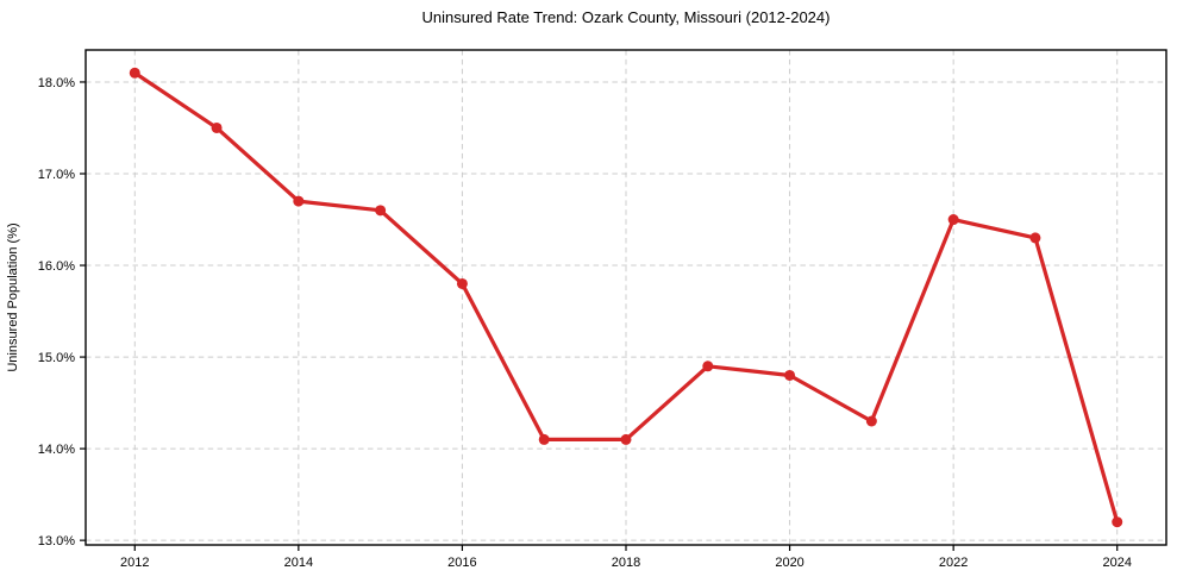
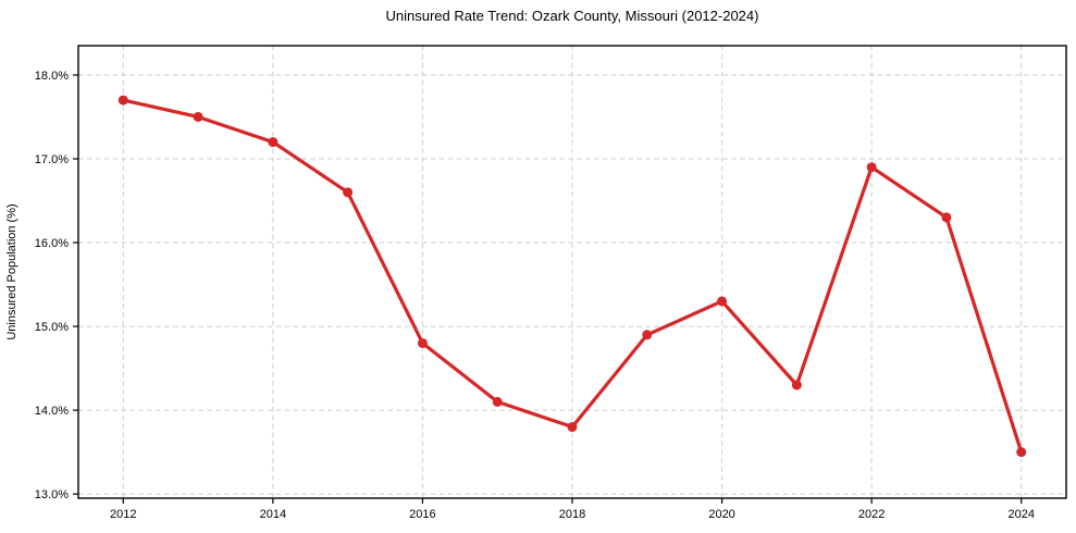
2012: 18.1% -> 17.7%
2014: 16.7% -> 17.2%
2016: 15.8% -> 14.8%
2018: 14.1% -> 13.8%
2020: 14.8% -> 15.3%
2022: 16.5% -> 16.9%
2024: 13.2% -> 13.5%
